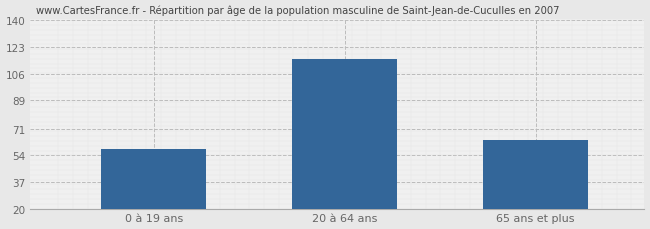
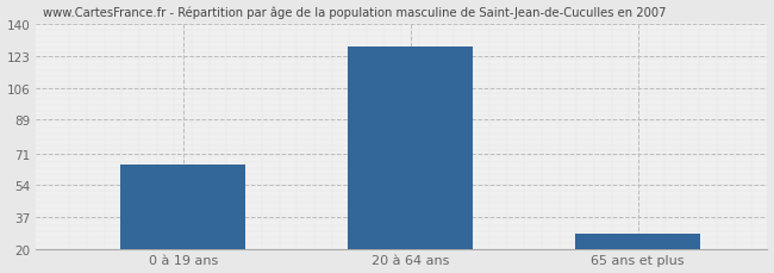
0 à 19 ans: 58 -> 65
20 à 64 ans: 115 -> 128
65 ans et plus: 64 -> 28
